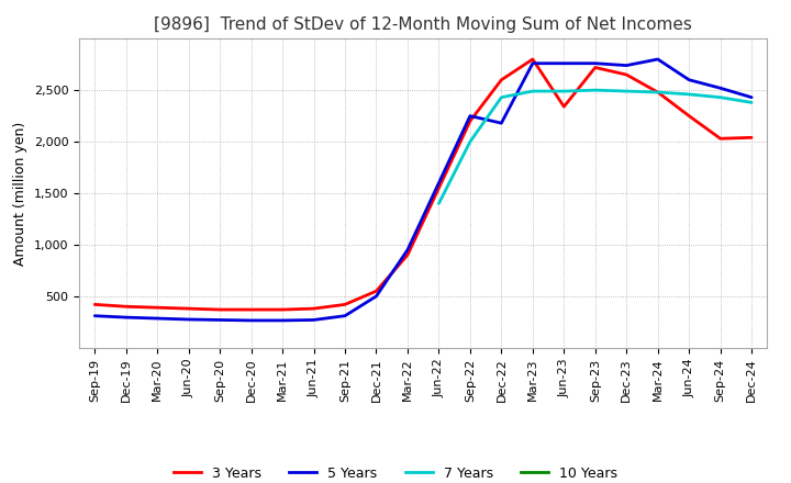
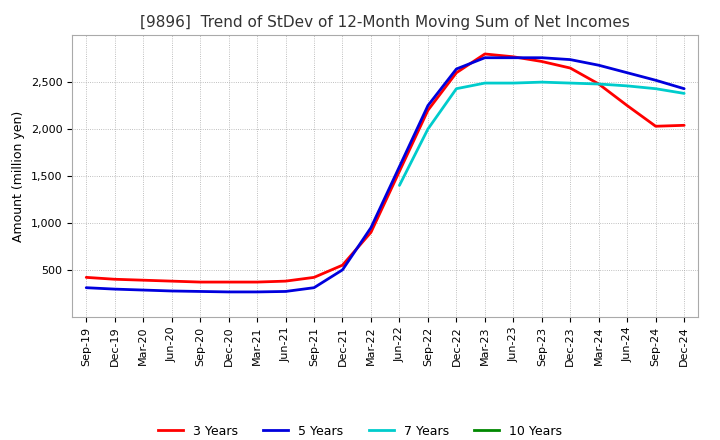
5 Years/Dec-22: 2,180 -> 2,640
3 Years/Jun-23: 2,340 -> 2,770
5 Years/Mar-24: 2,800 -> 2,680
